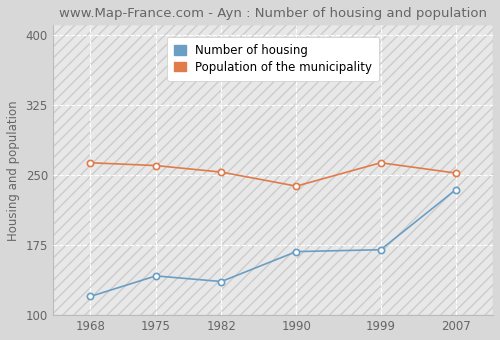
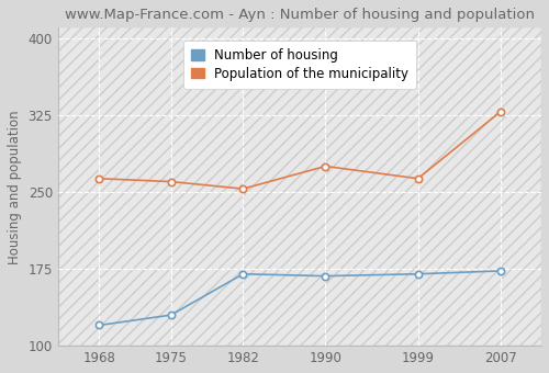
Number of housing/1975: 142 -> 130
Number of housing/1982: 136 -> 170
Population of the municipality/1990: 238 -> 275
Number of housing/2007: 234 -> 173
Population of the municipality/2007: 252 -> 328
